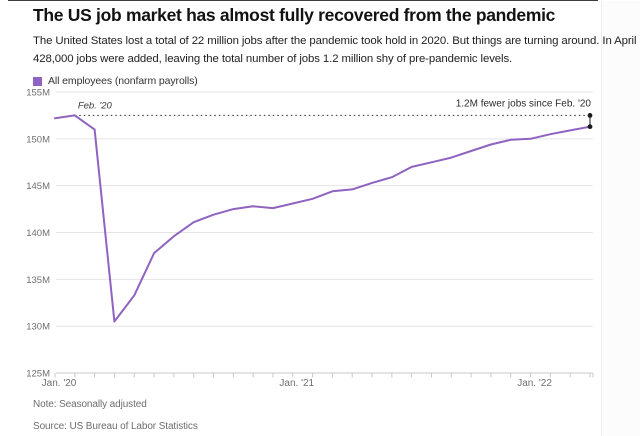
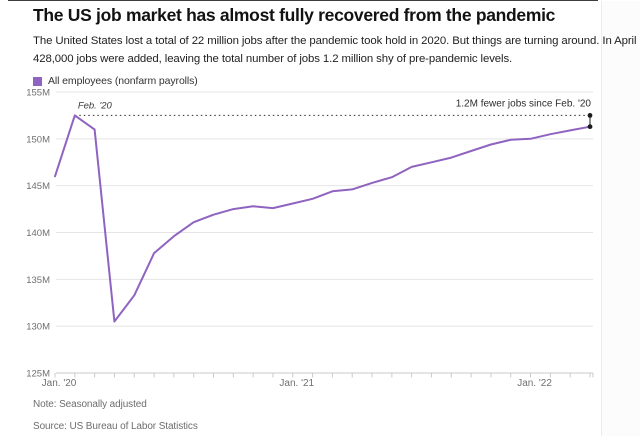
Jan. '20: 152M -> 146M
